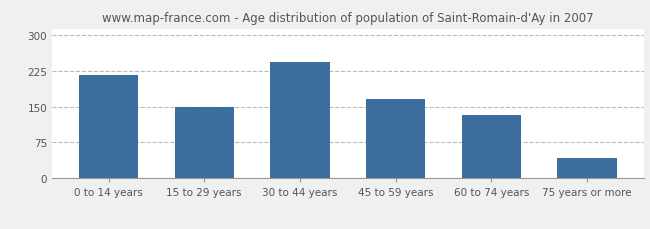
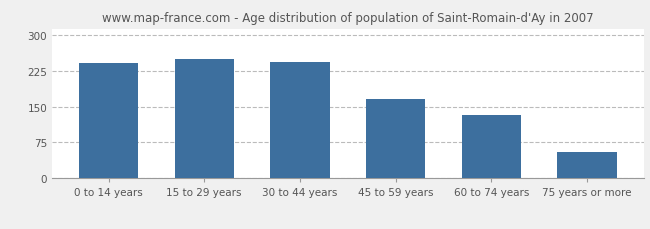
0 to 14 years: 215 -> 240
15 to 29 years: 150 -> 250
75 years or more: 42 -> 55
